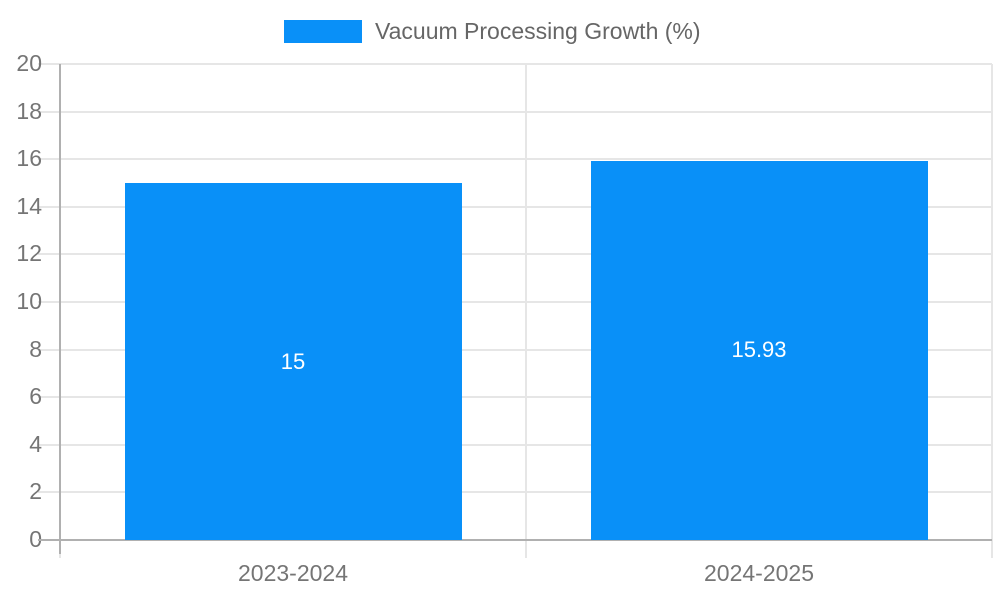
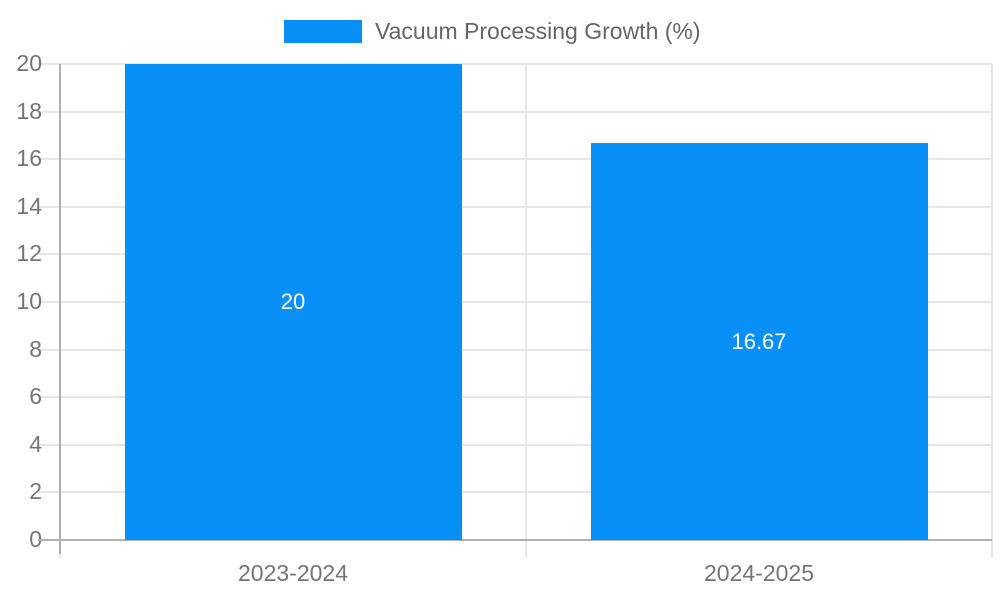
2023-2024: 15 -> 20
2024-2025: 15.93 -> 16.67
